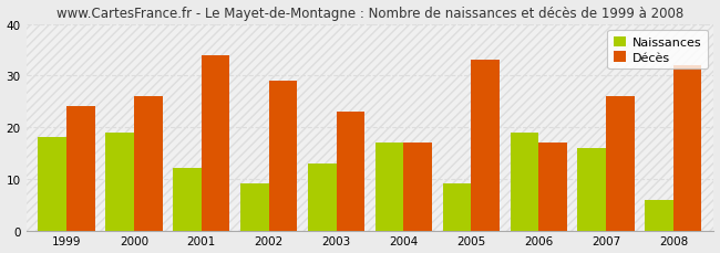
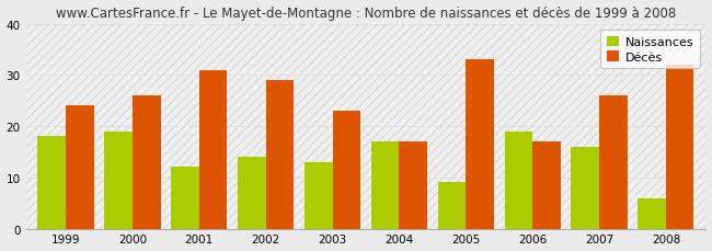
Décès/2001: 34 -> 31
Naissances/2002: 9 -> 14
